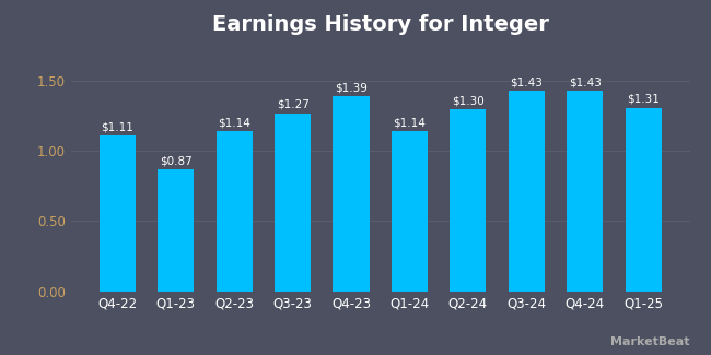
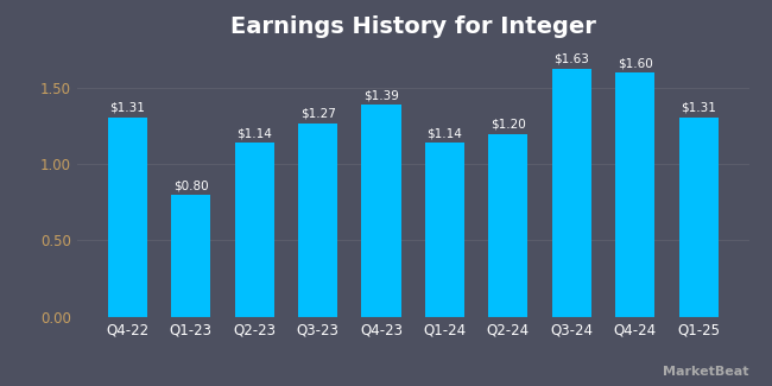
Q4-22: $1.11 -> $1.31
Q1-23: $0.87 -> $0.80
Q2-24: $1.30 -> $1.20
Q3-24: $1.43 -> $1.63
Q4-24: $1.43 -> $1.60
